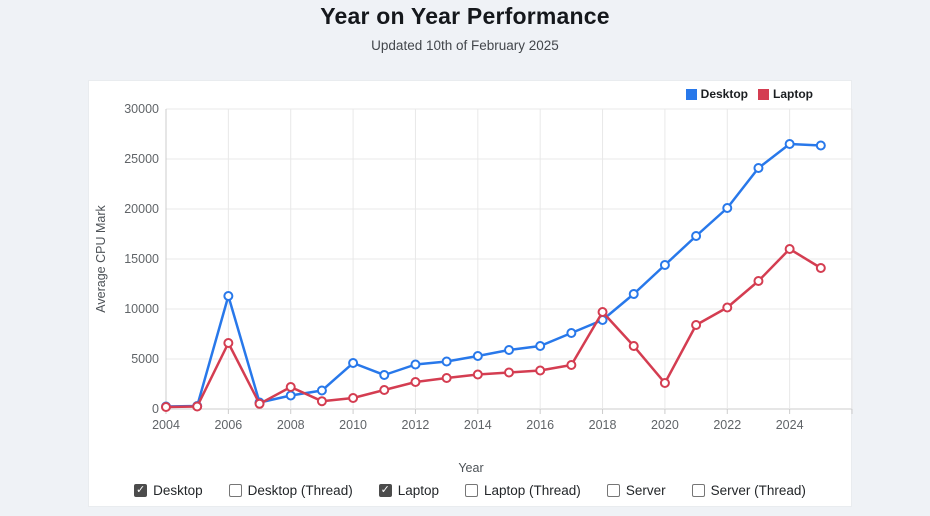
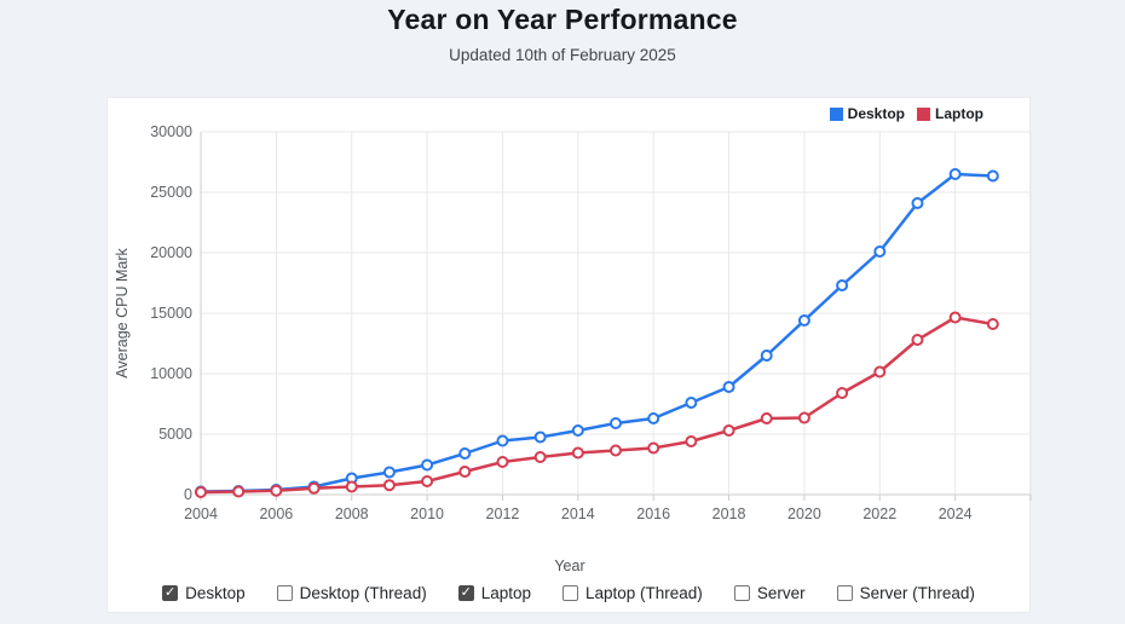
Desktop/2006: 11300 -> 400
Laptop/2006: 6600 -> 300
Laptop/2008: 2200 -> 600
Desktop/2010: 4600 -> 2400
Laptop/2018: 9700 -> 5300
Laptop/2020: 2600 -> 6400
Laptop/2024: 16000 -> 14600
